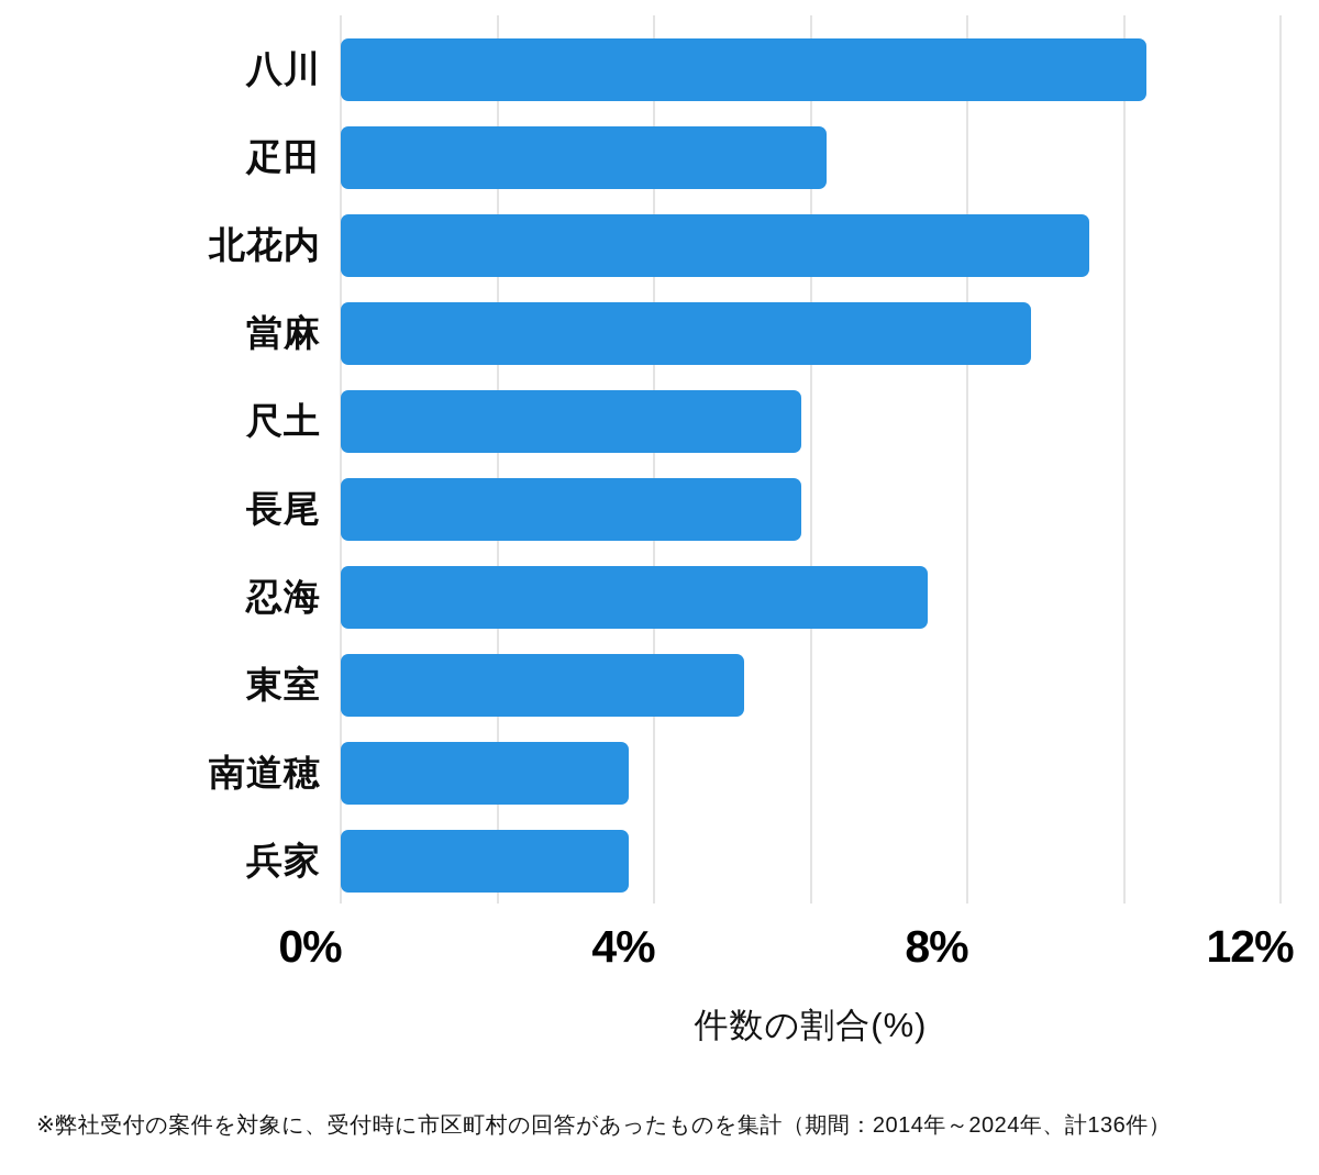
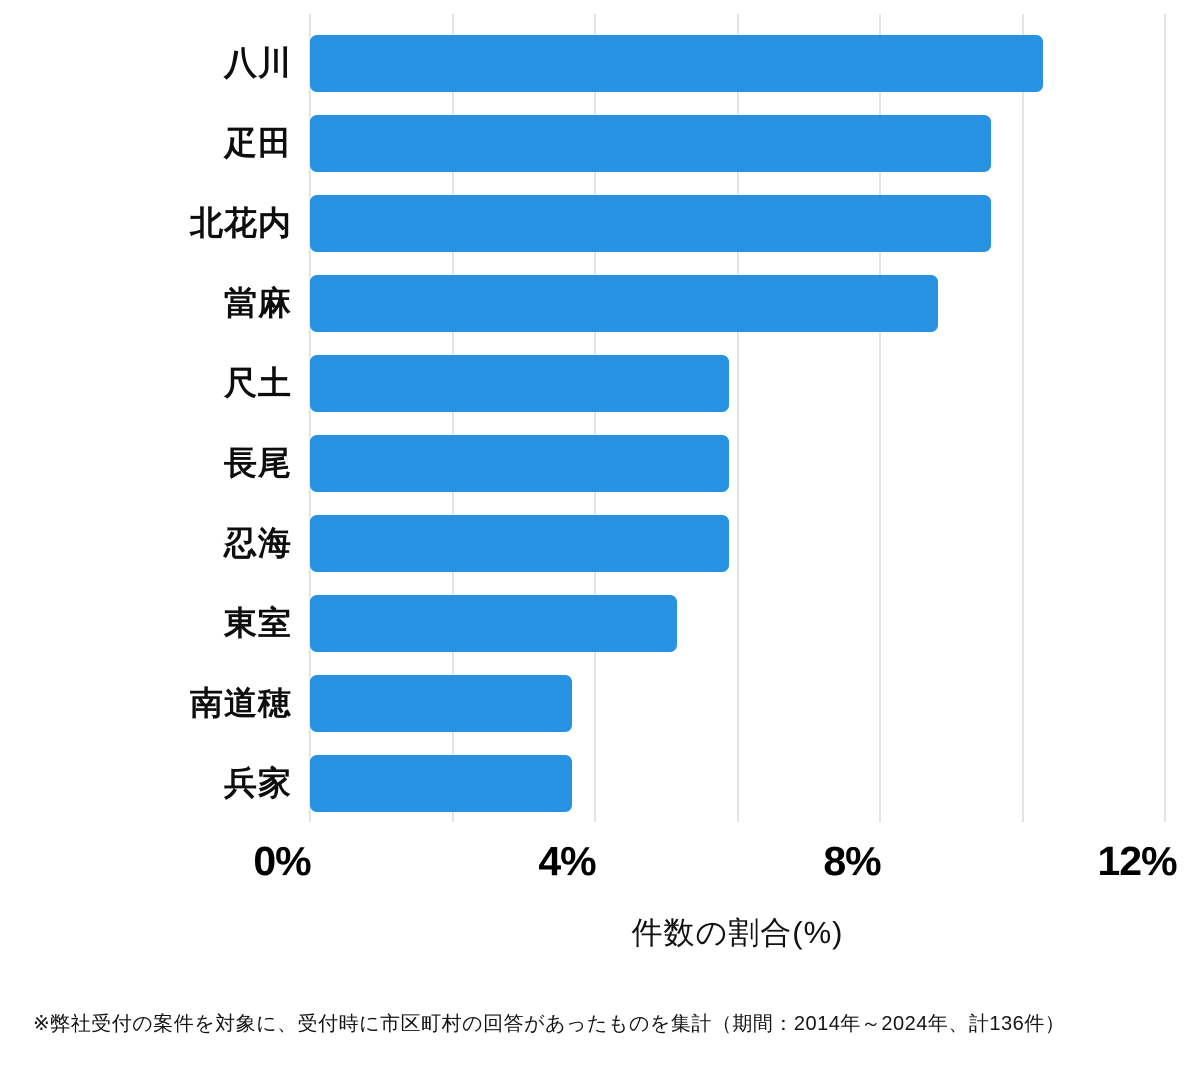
疋田: 6.2% -> 9.6%
忍海: 7.5% -> 5.9%
